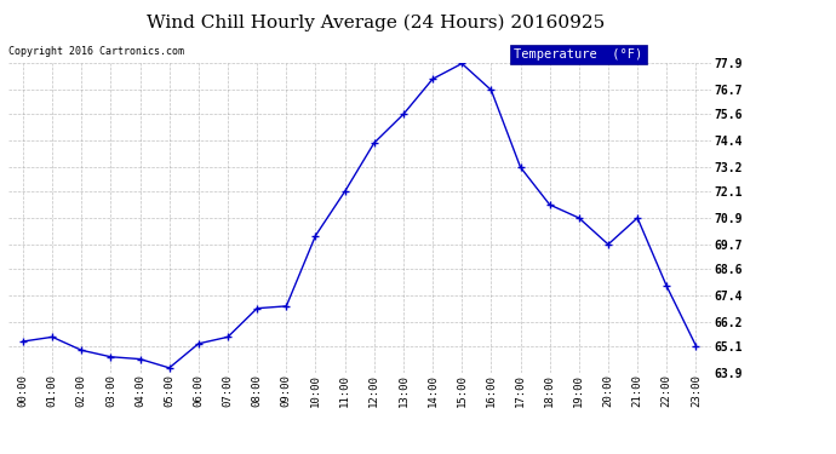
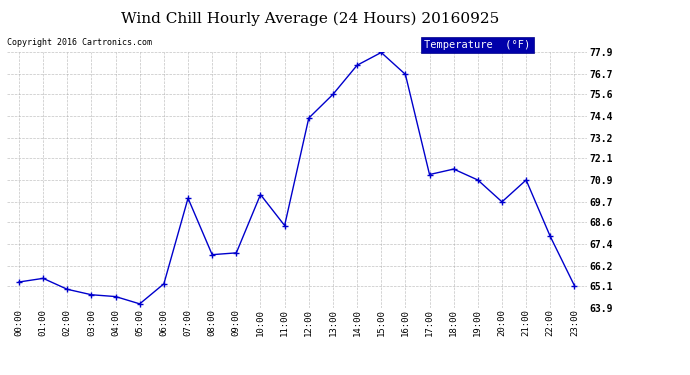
07:00: 65.5 -> 69.9
11:00: 72.1 -> 68.4
17:00: 73.2 -> 71.2
